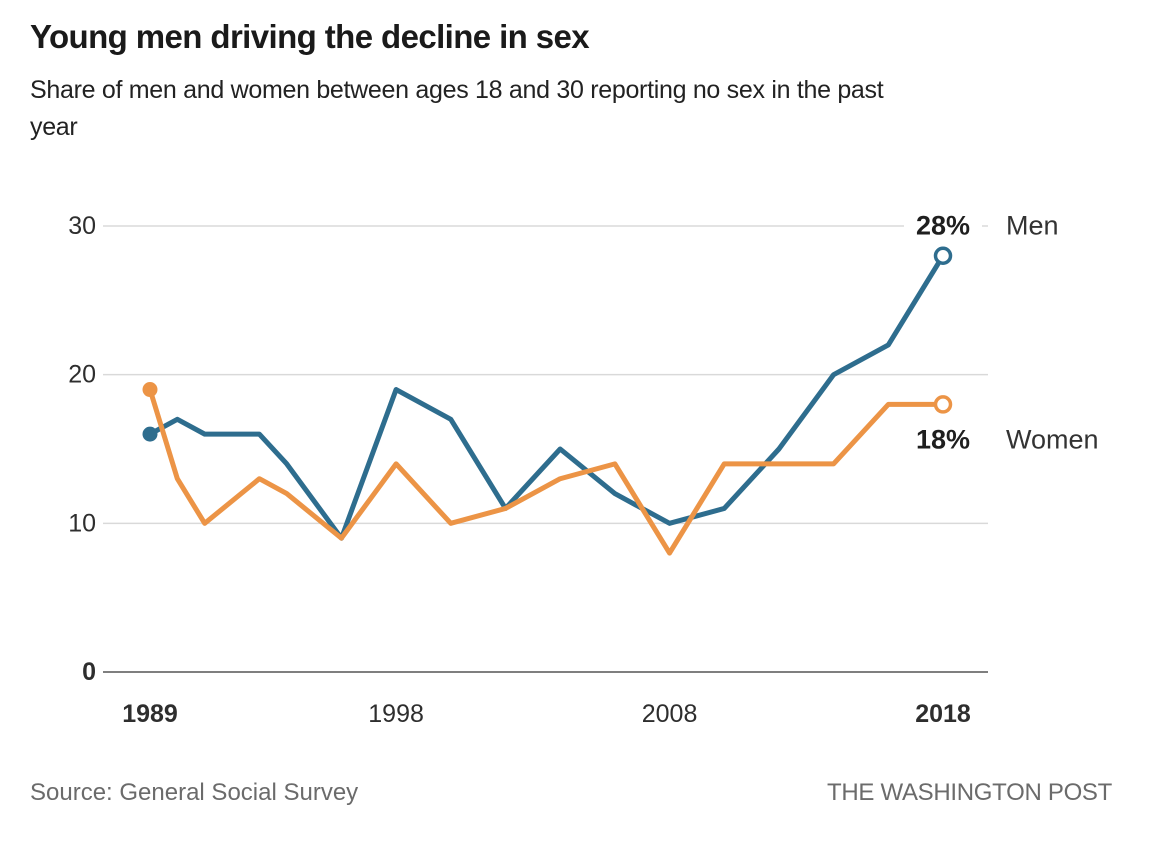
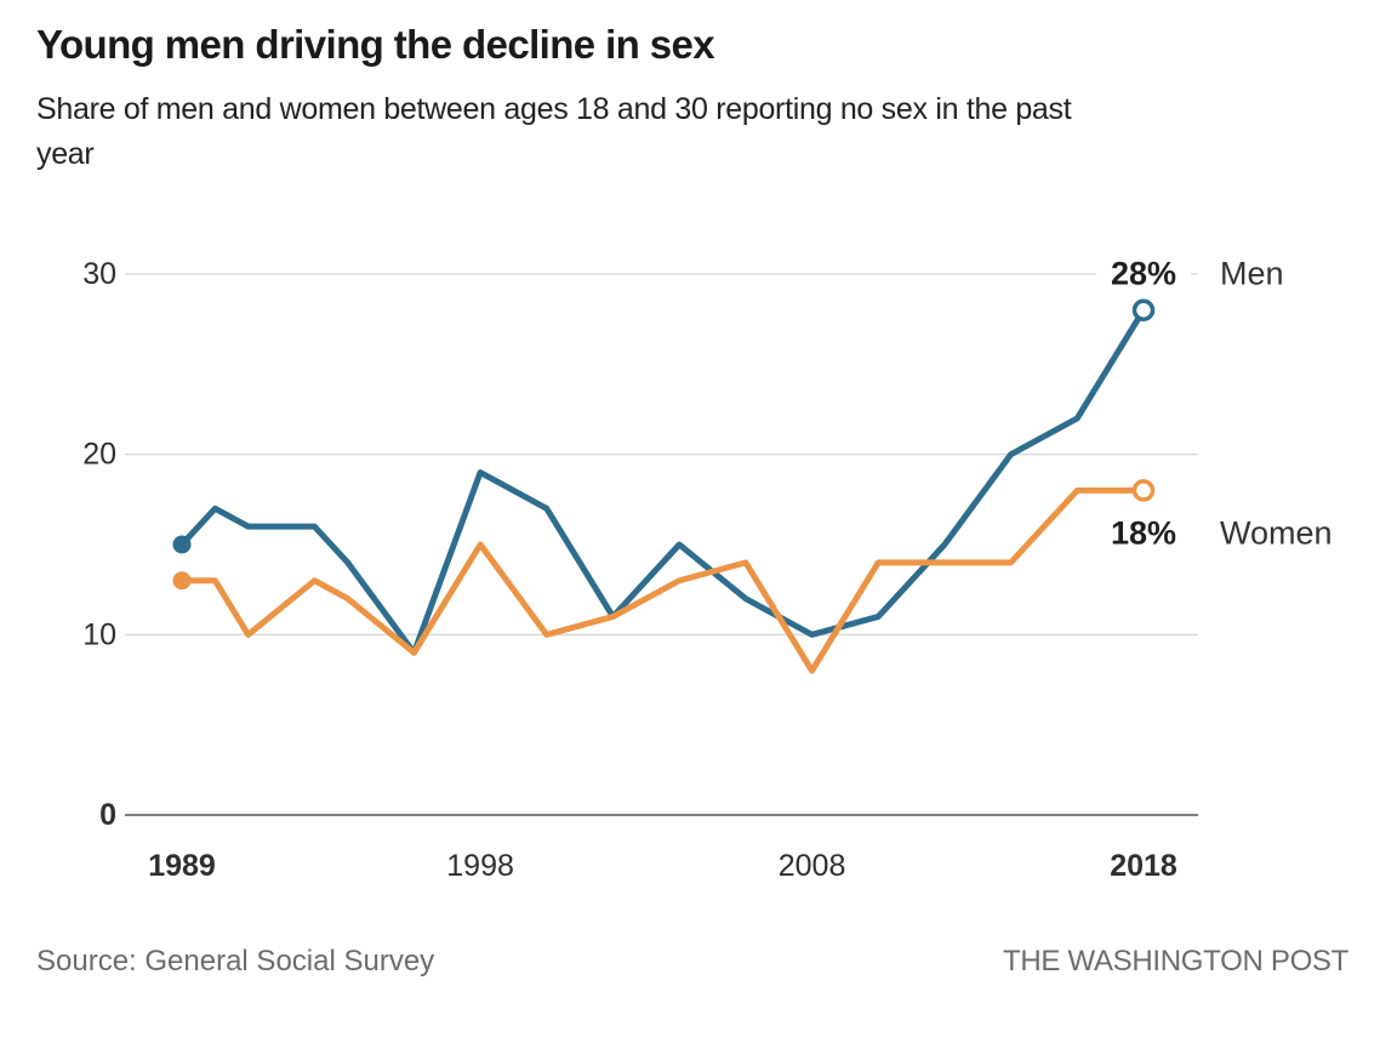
Men/1989: 16 -> 15
Women/1989: 19 -> 13
Women/1998: 14 -> 15
